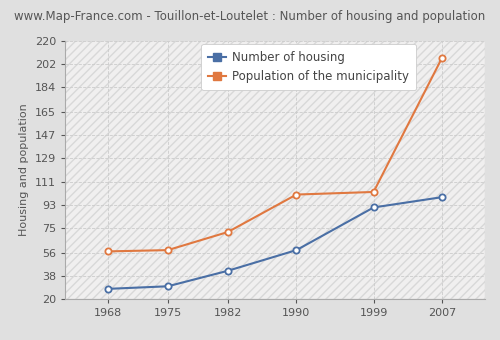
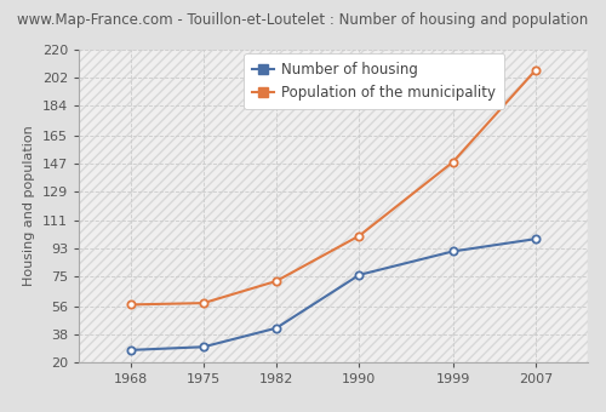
Number of housing/1990: 58 -> 76
Population of the municipality/1999: 103 -> 148
